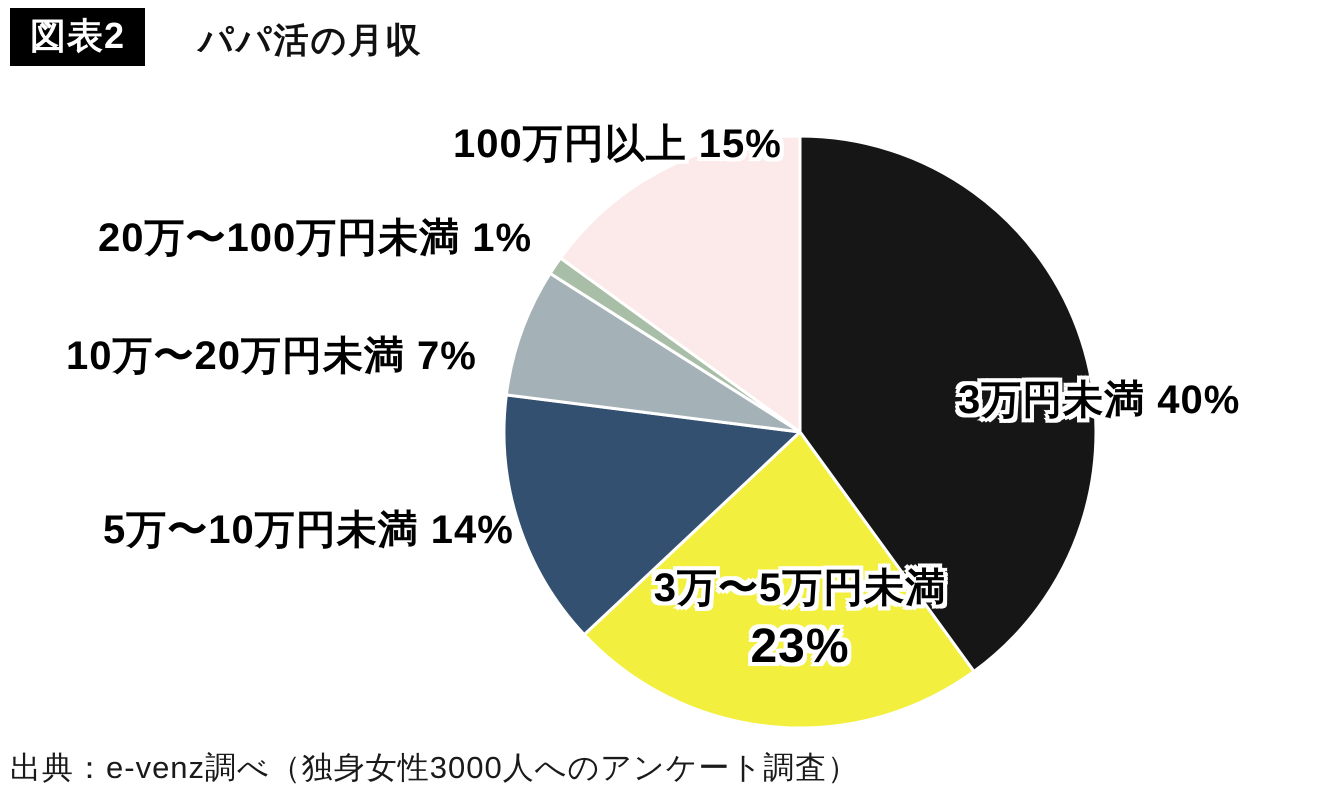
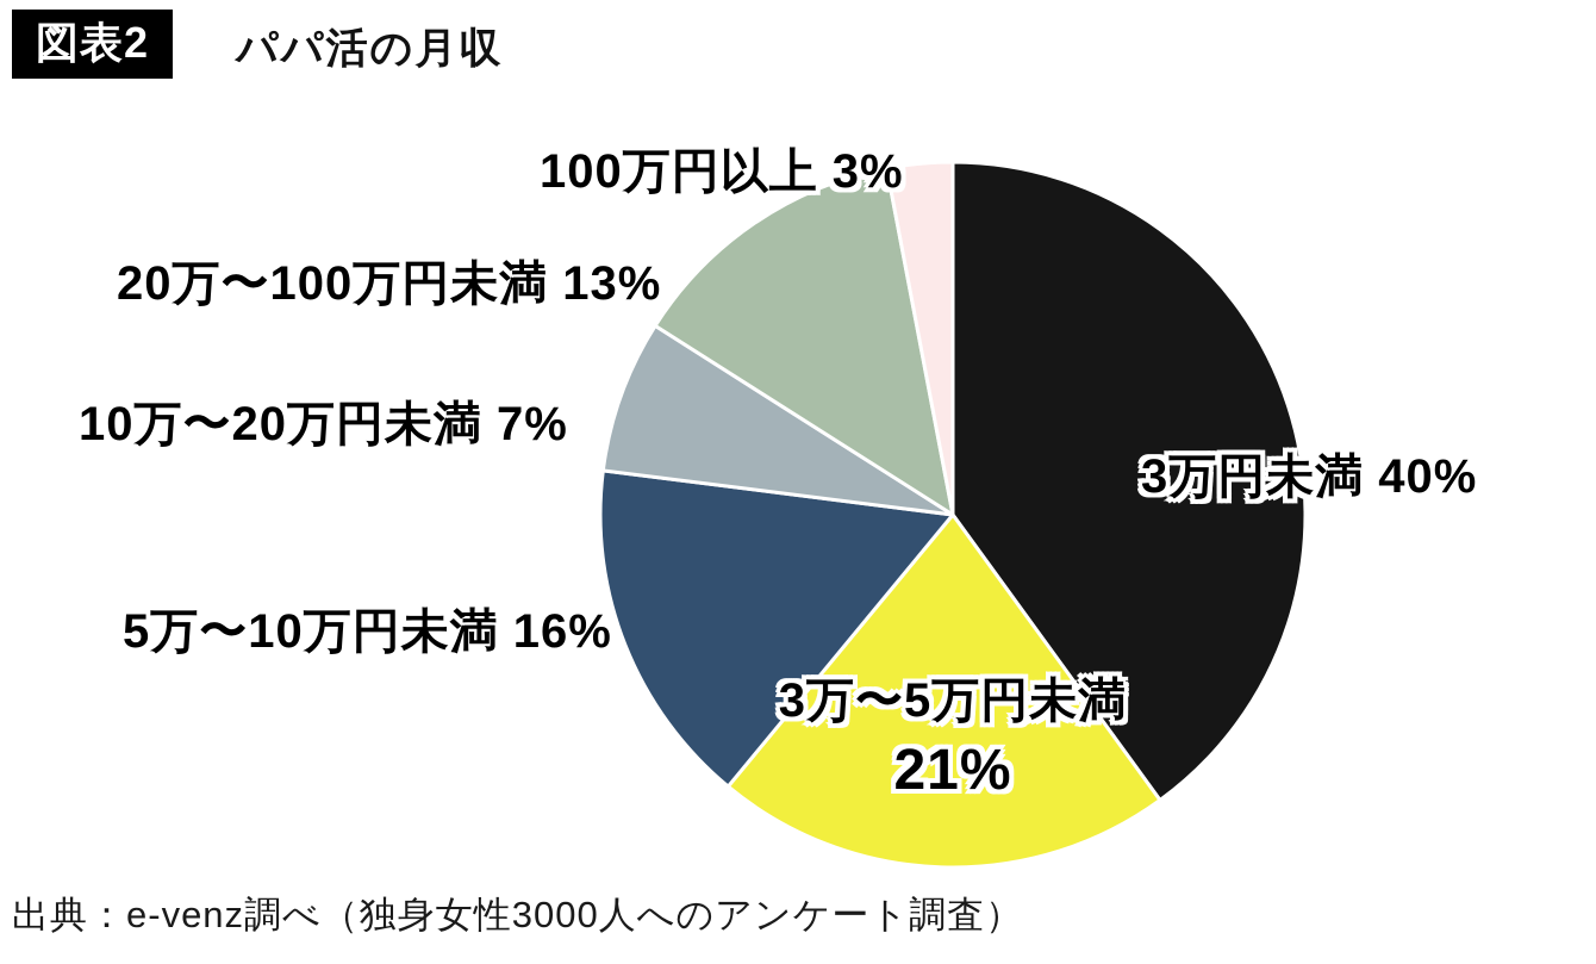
3万〜5万円未満: 23% -> 21%
5万〜10万円未満: 14% -> 16%
20万〜100万円未満: 1% -> 13%
100万円以上: 15% -> 3%
